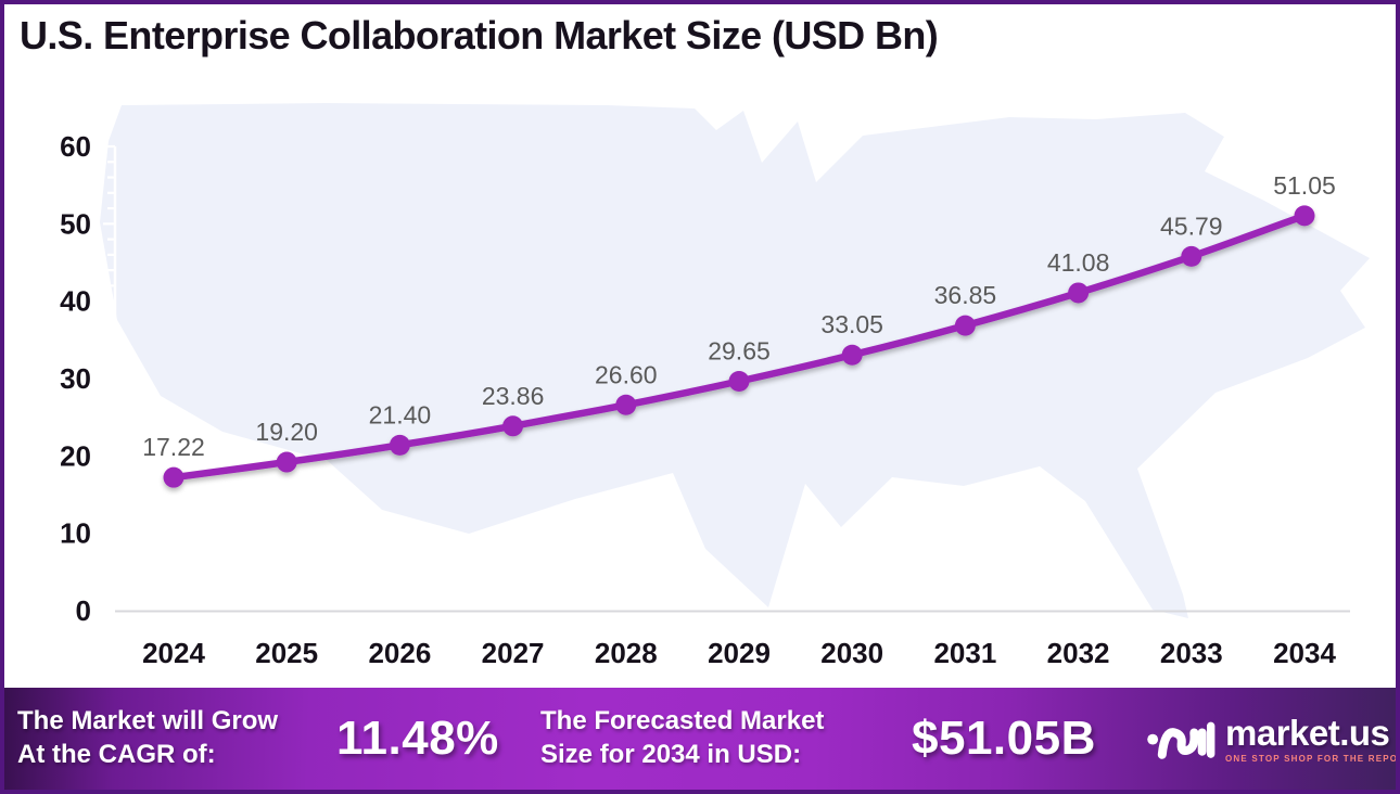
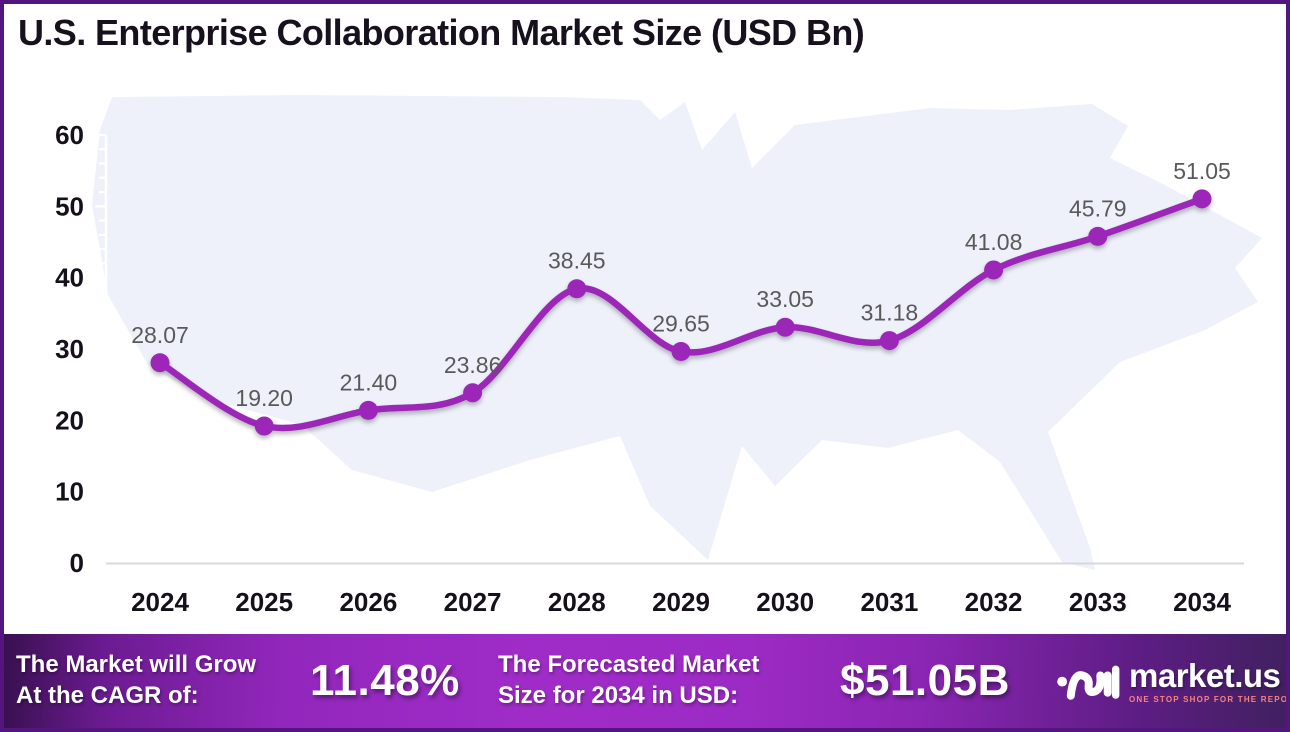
2024: 17.22 -> 28.07
2028: 26.60 -> 38.45
2031: 36.85 -> 31.18
